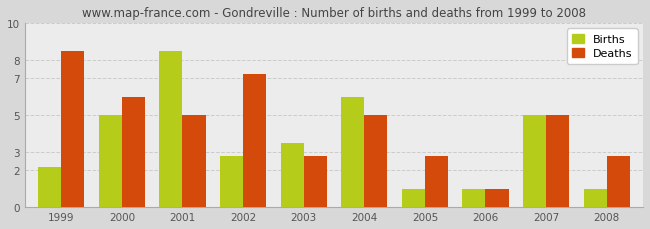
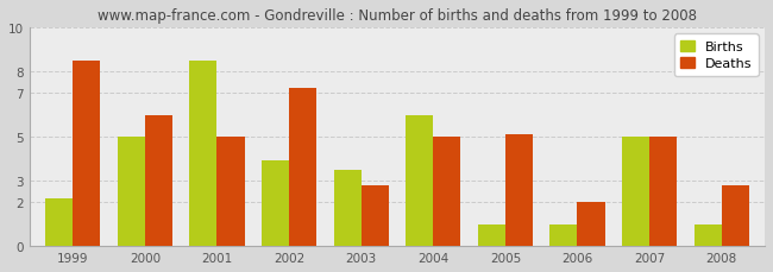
Births/2002: 2.8 -> 3.9
Deaths/2005: 2.8 -> 5.1
Deaths/2006: 1.0 -> 2.0
